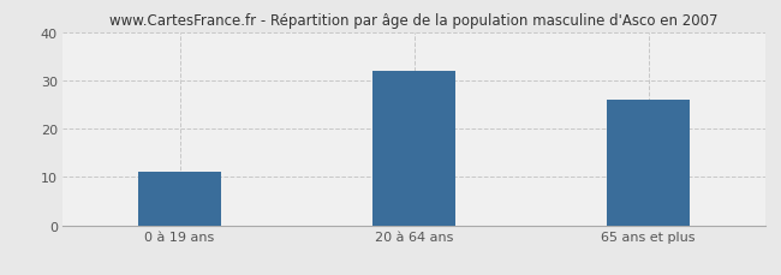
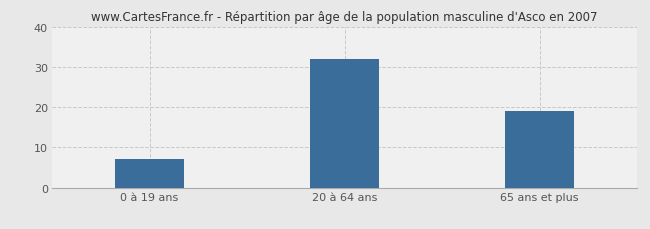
0 à 19 ans: 11 -> 7
65 ans et plus: 26 -> 19
